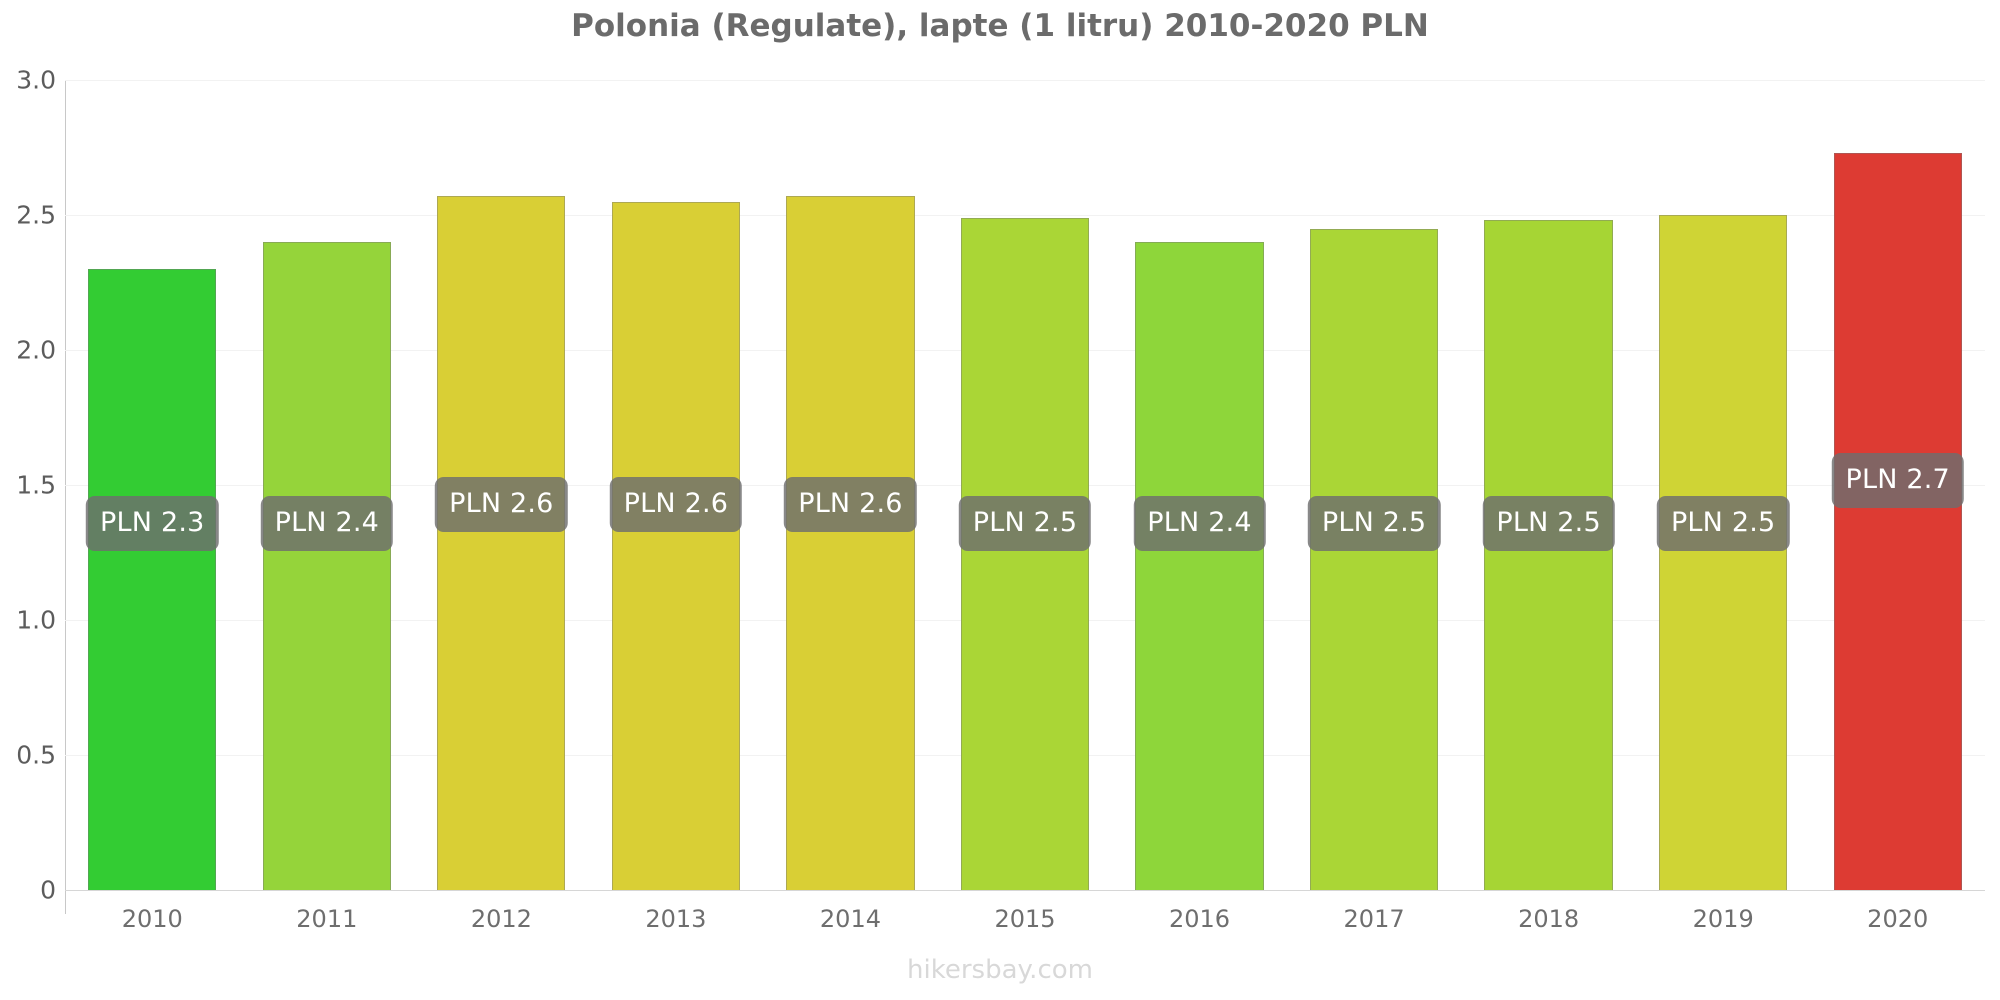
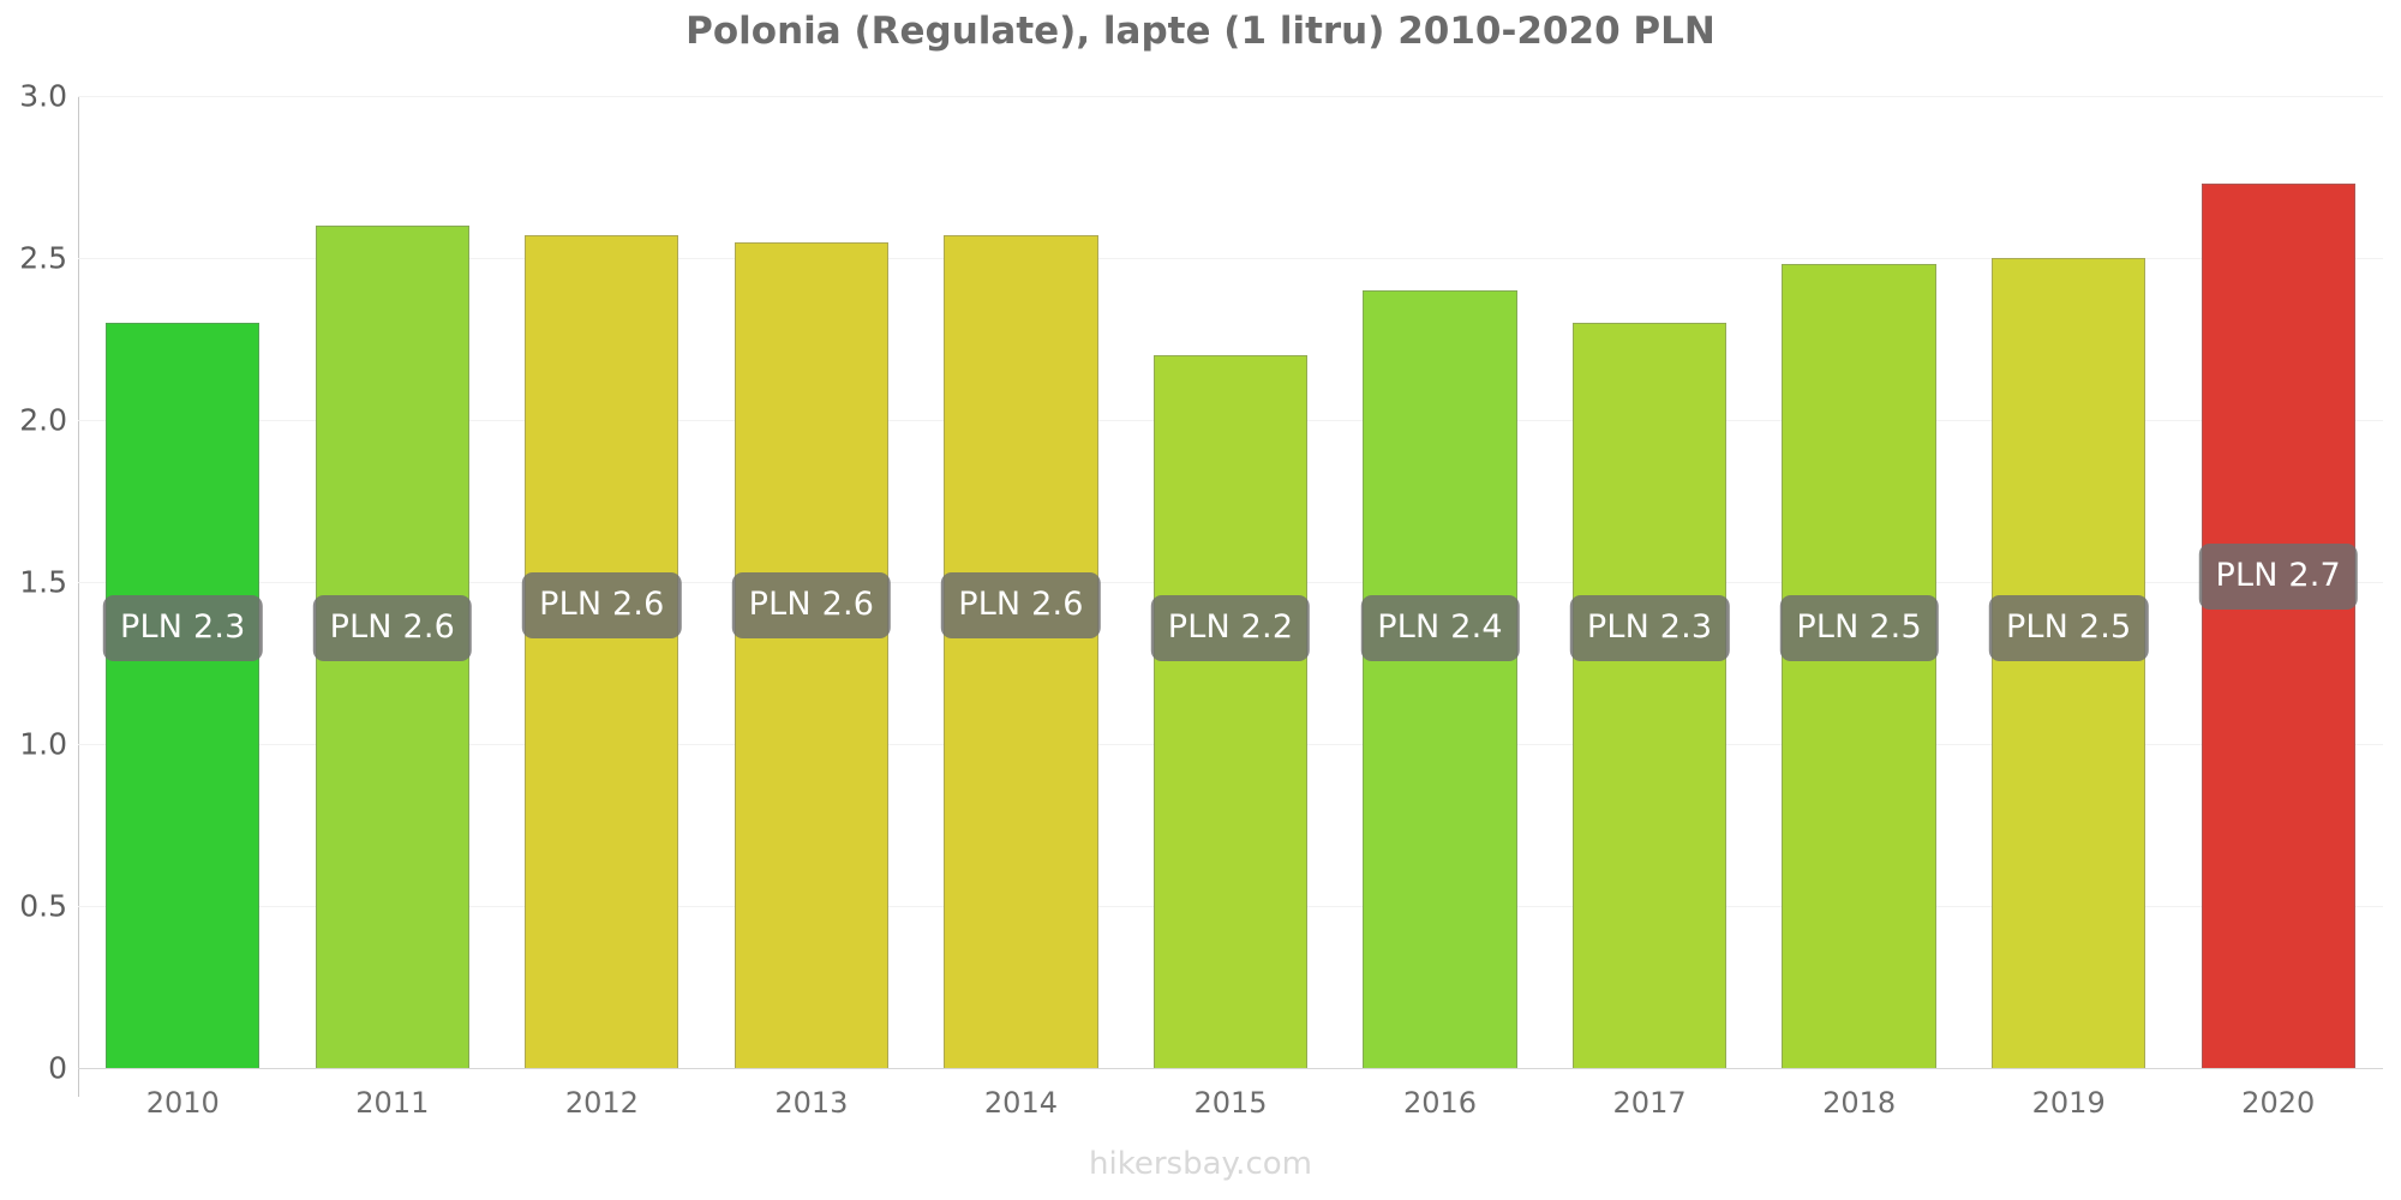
2011: 2.4 -> 2.6
2015: 2.5 -> 2.2
2017: 2.5 -> 2.3
